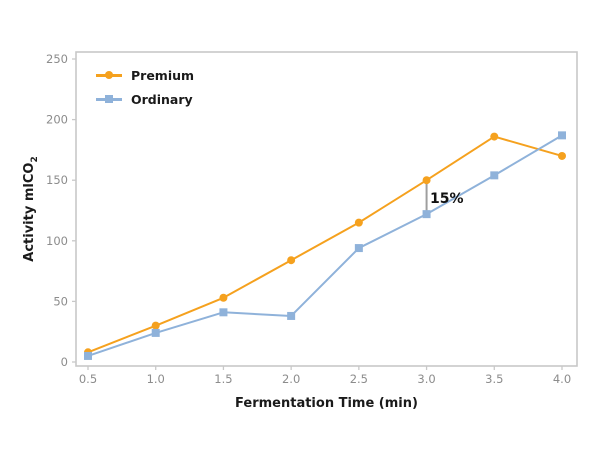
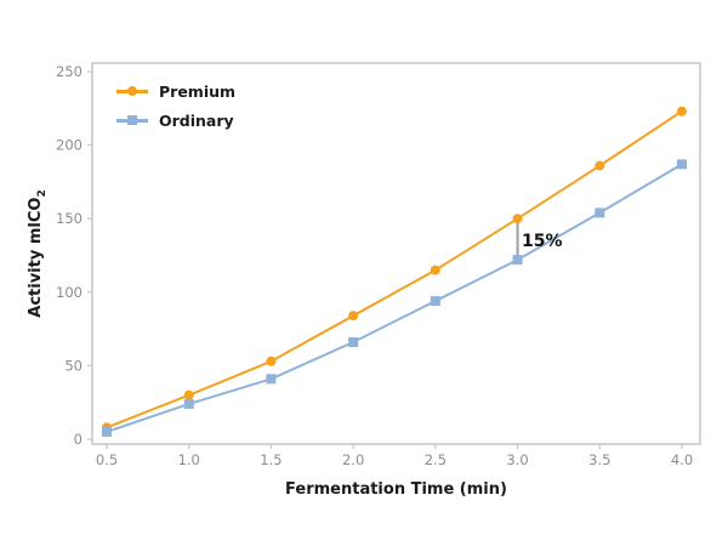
Ordinary/2.0: 38 -> 66
Premium/4.0: 170 -> 223
